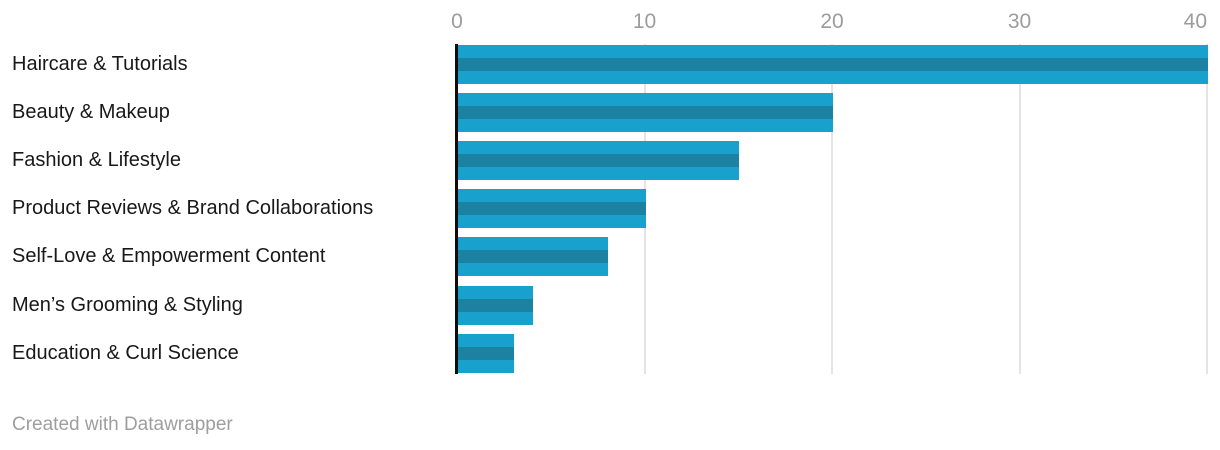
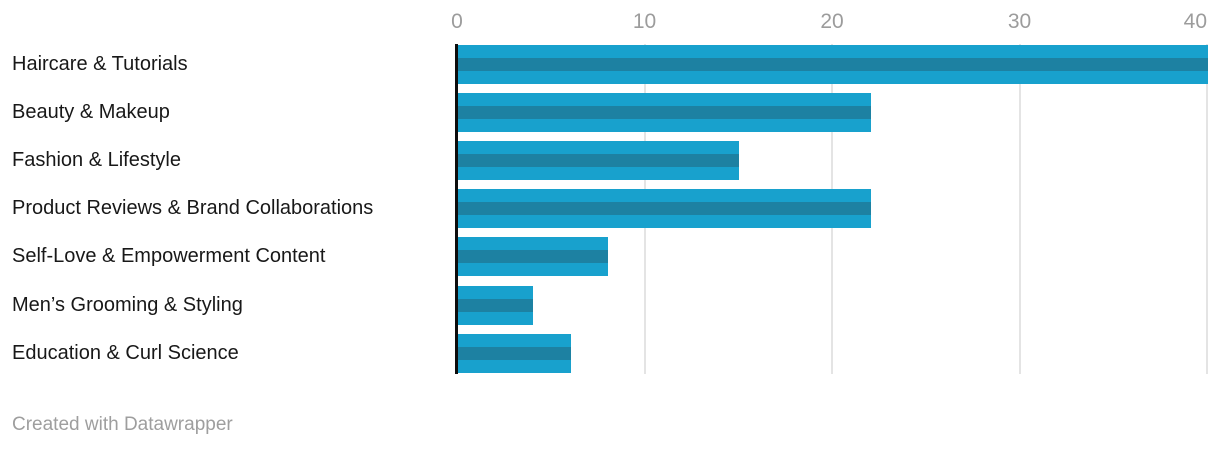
Beauty & Makeup: 20 -> 22
Product Reviews & Brand Collaborations: 10 -> 22
Education & Curl Science: 3 -> 6
